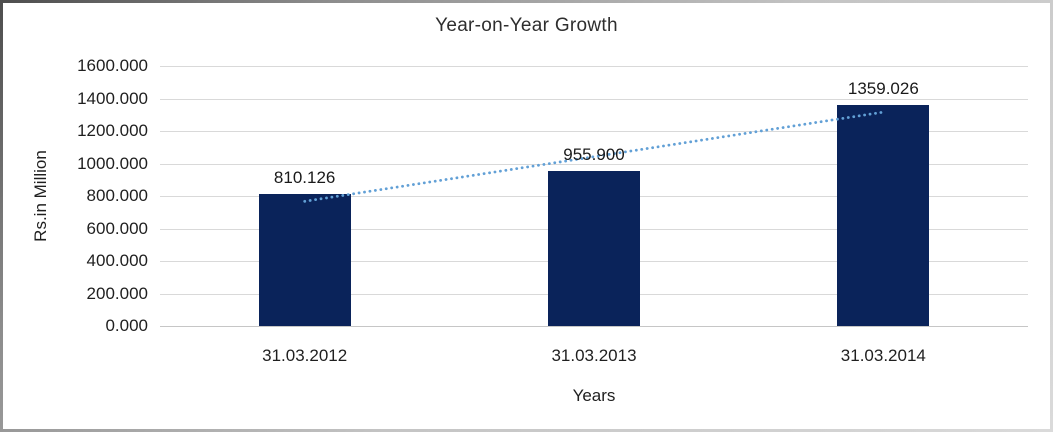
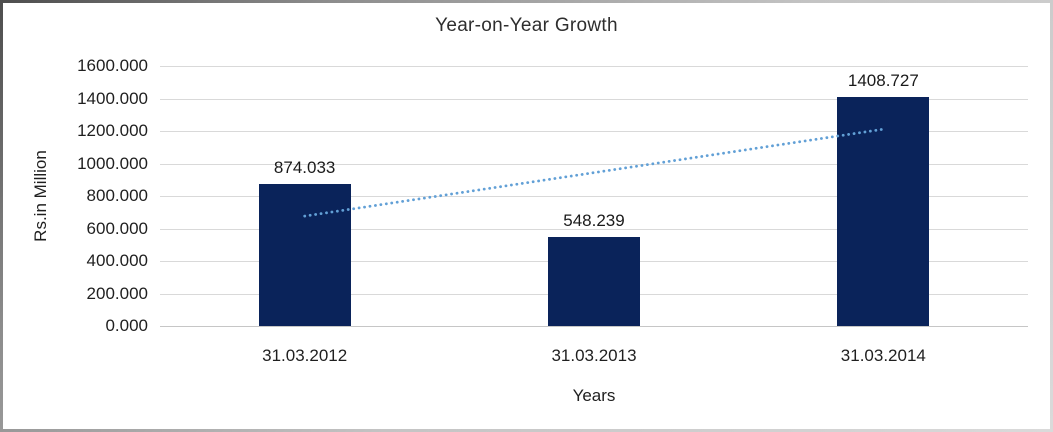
31.03.2012: 810.126 -> 874.033
31.03.2013: 955.900 -> 548.239
31.03.2014: 1359.026 -> 1408.727
